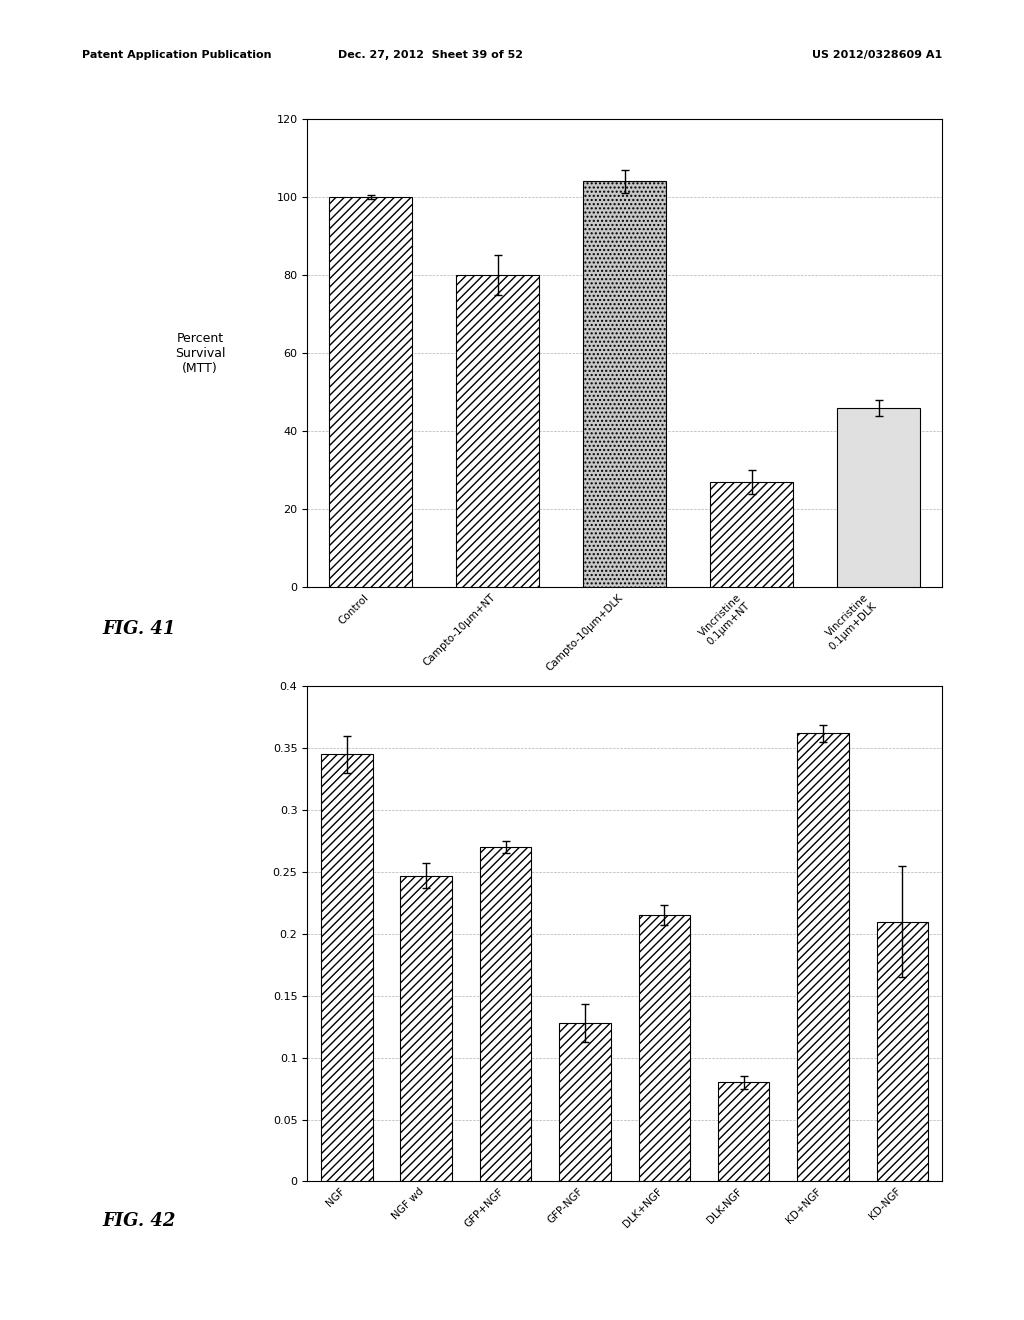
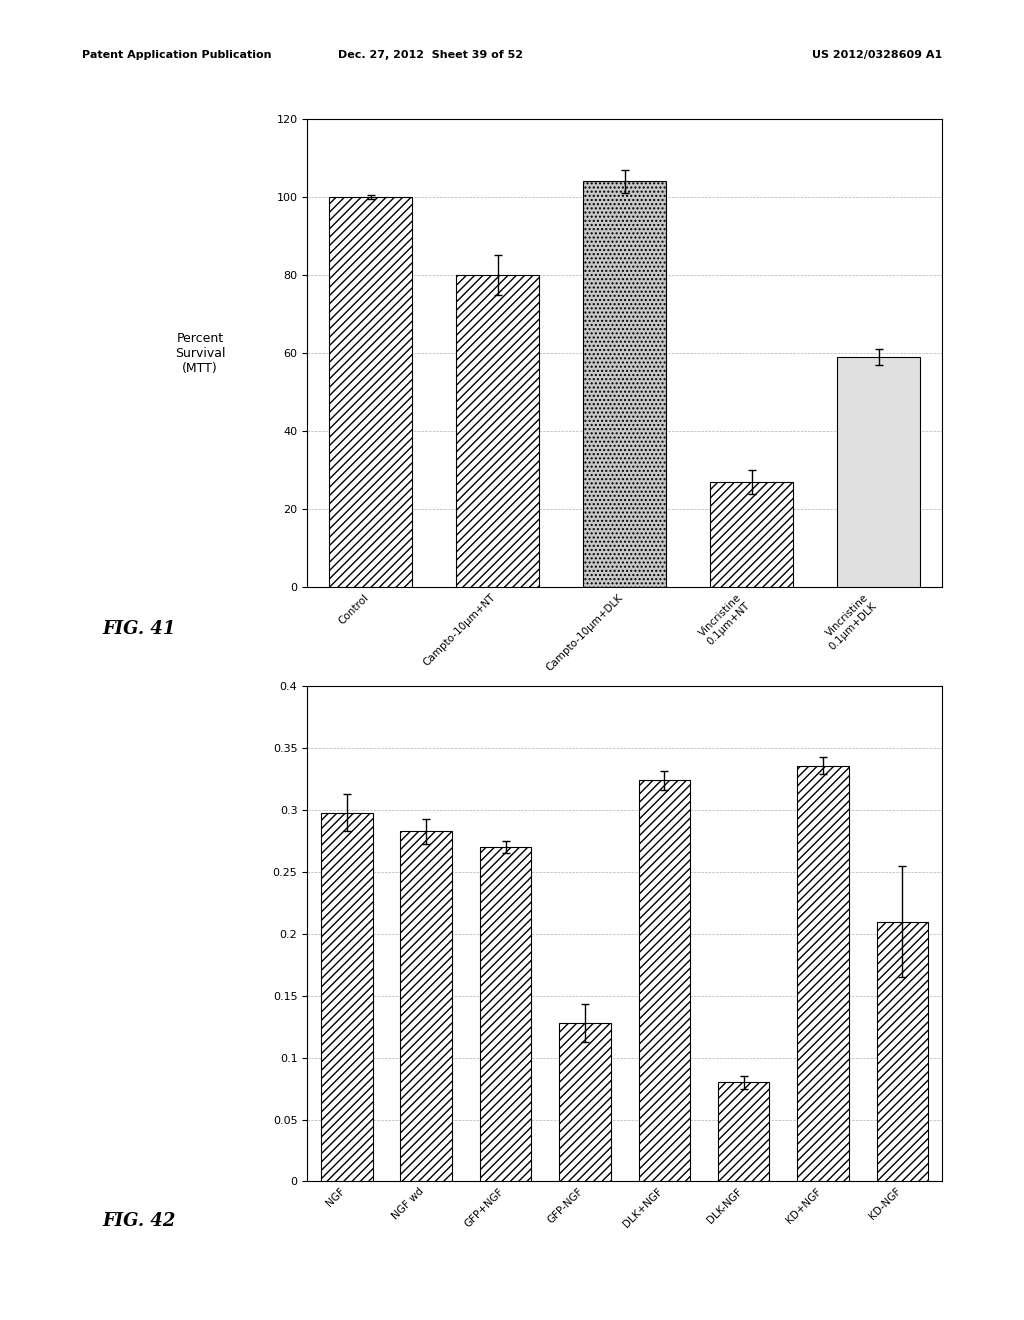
Vincristine 0.1μm+DLK: 46 -> 59
NGF: 0.345 -> 0.298
NGF wd: 0.247 -> 0.283
DLK+NGF: 0.215 -> 0.324
KD+NGF: 0.362 -> 0.336
